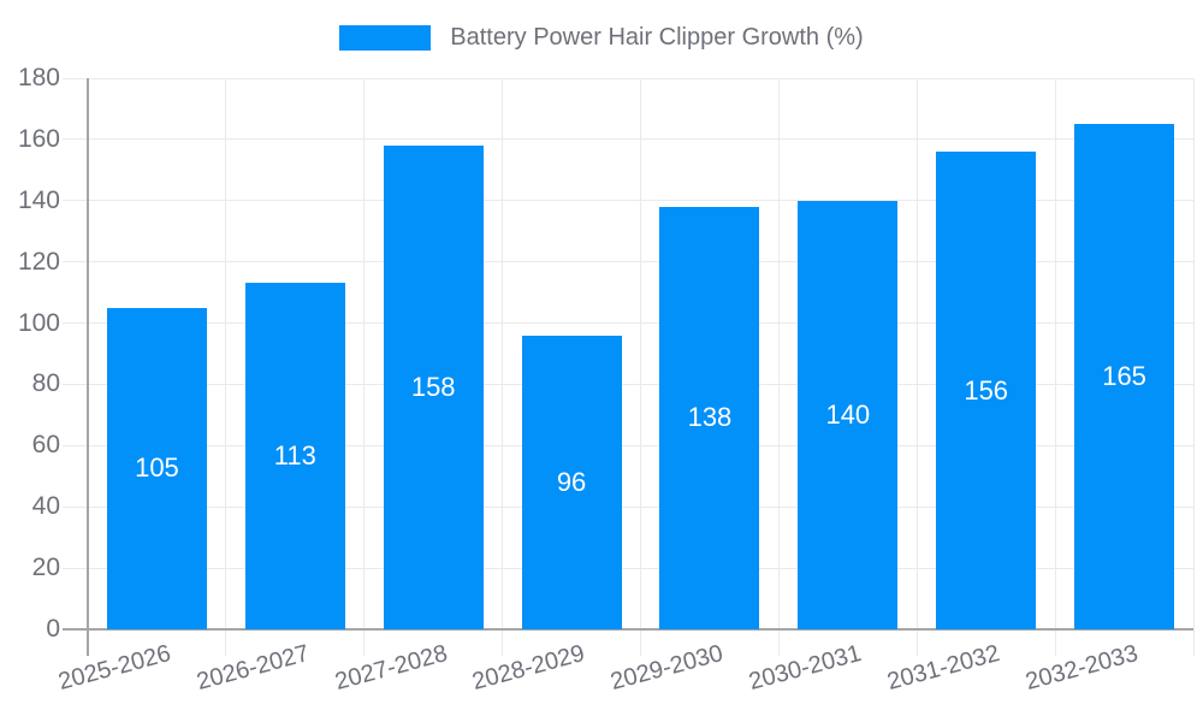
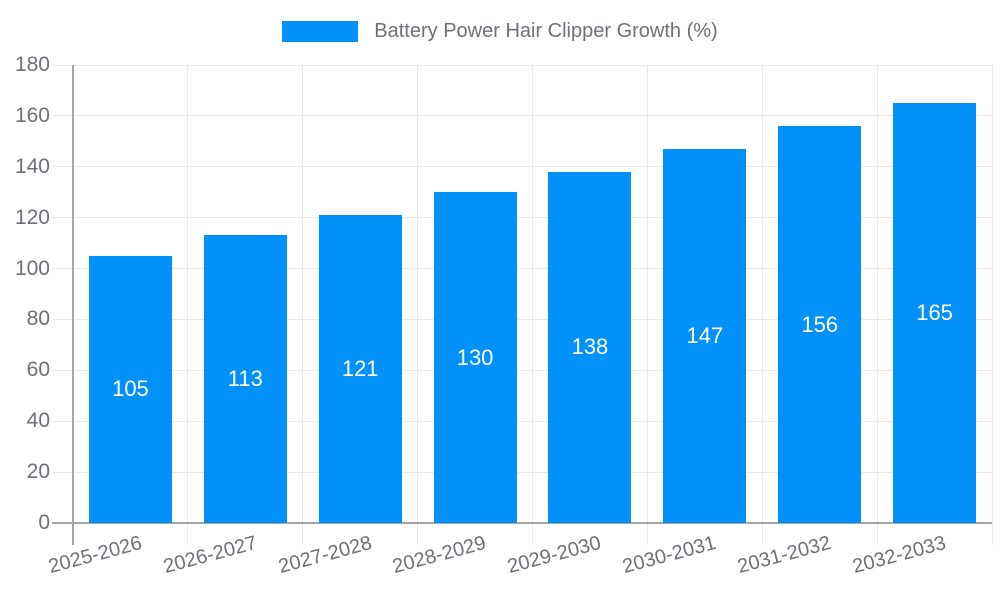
2027-2028: 158 -> 121
2028-2029: 96 -> 130
2030-2031: 140 -> 147
